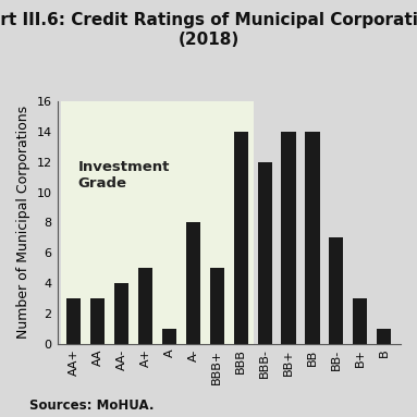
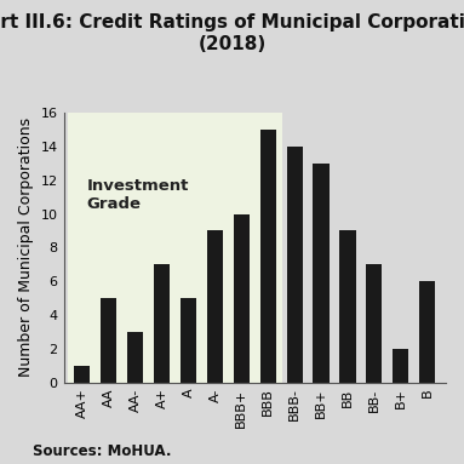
AA+: 3 -> 1
AA: 3 -> 5
AA-: 4 -> 3
A+: 5 -> 7
A: 1 -> 5
A-: 8 -> 9
BBB+: 5 -> 10
BBB: 14 -> 15
BBB-: 12 -> 14
BB+: 14 -> 13
BB: 14 -> 9
B+: 3 -> 2
B: 1 -> 6
